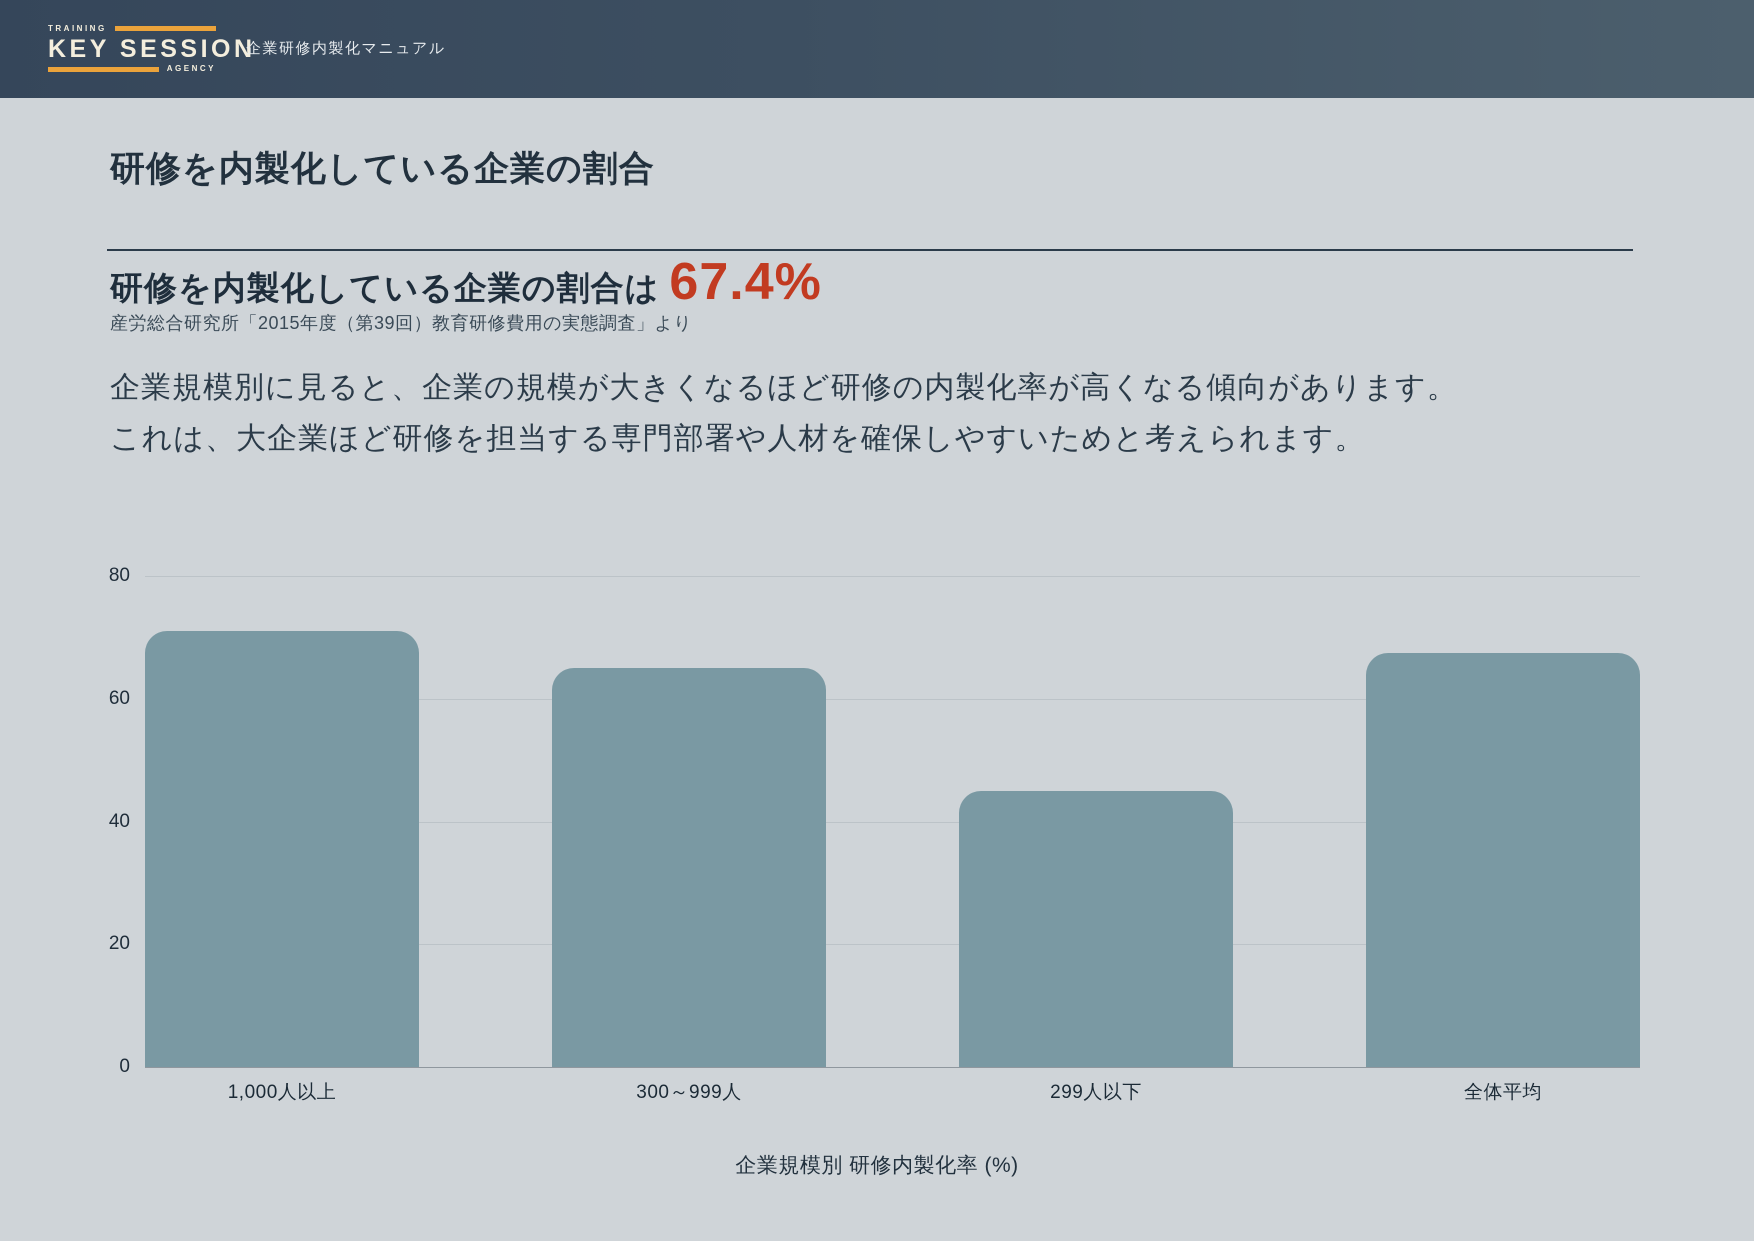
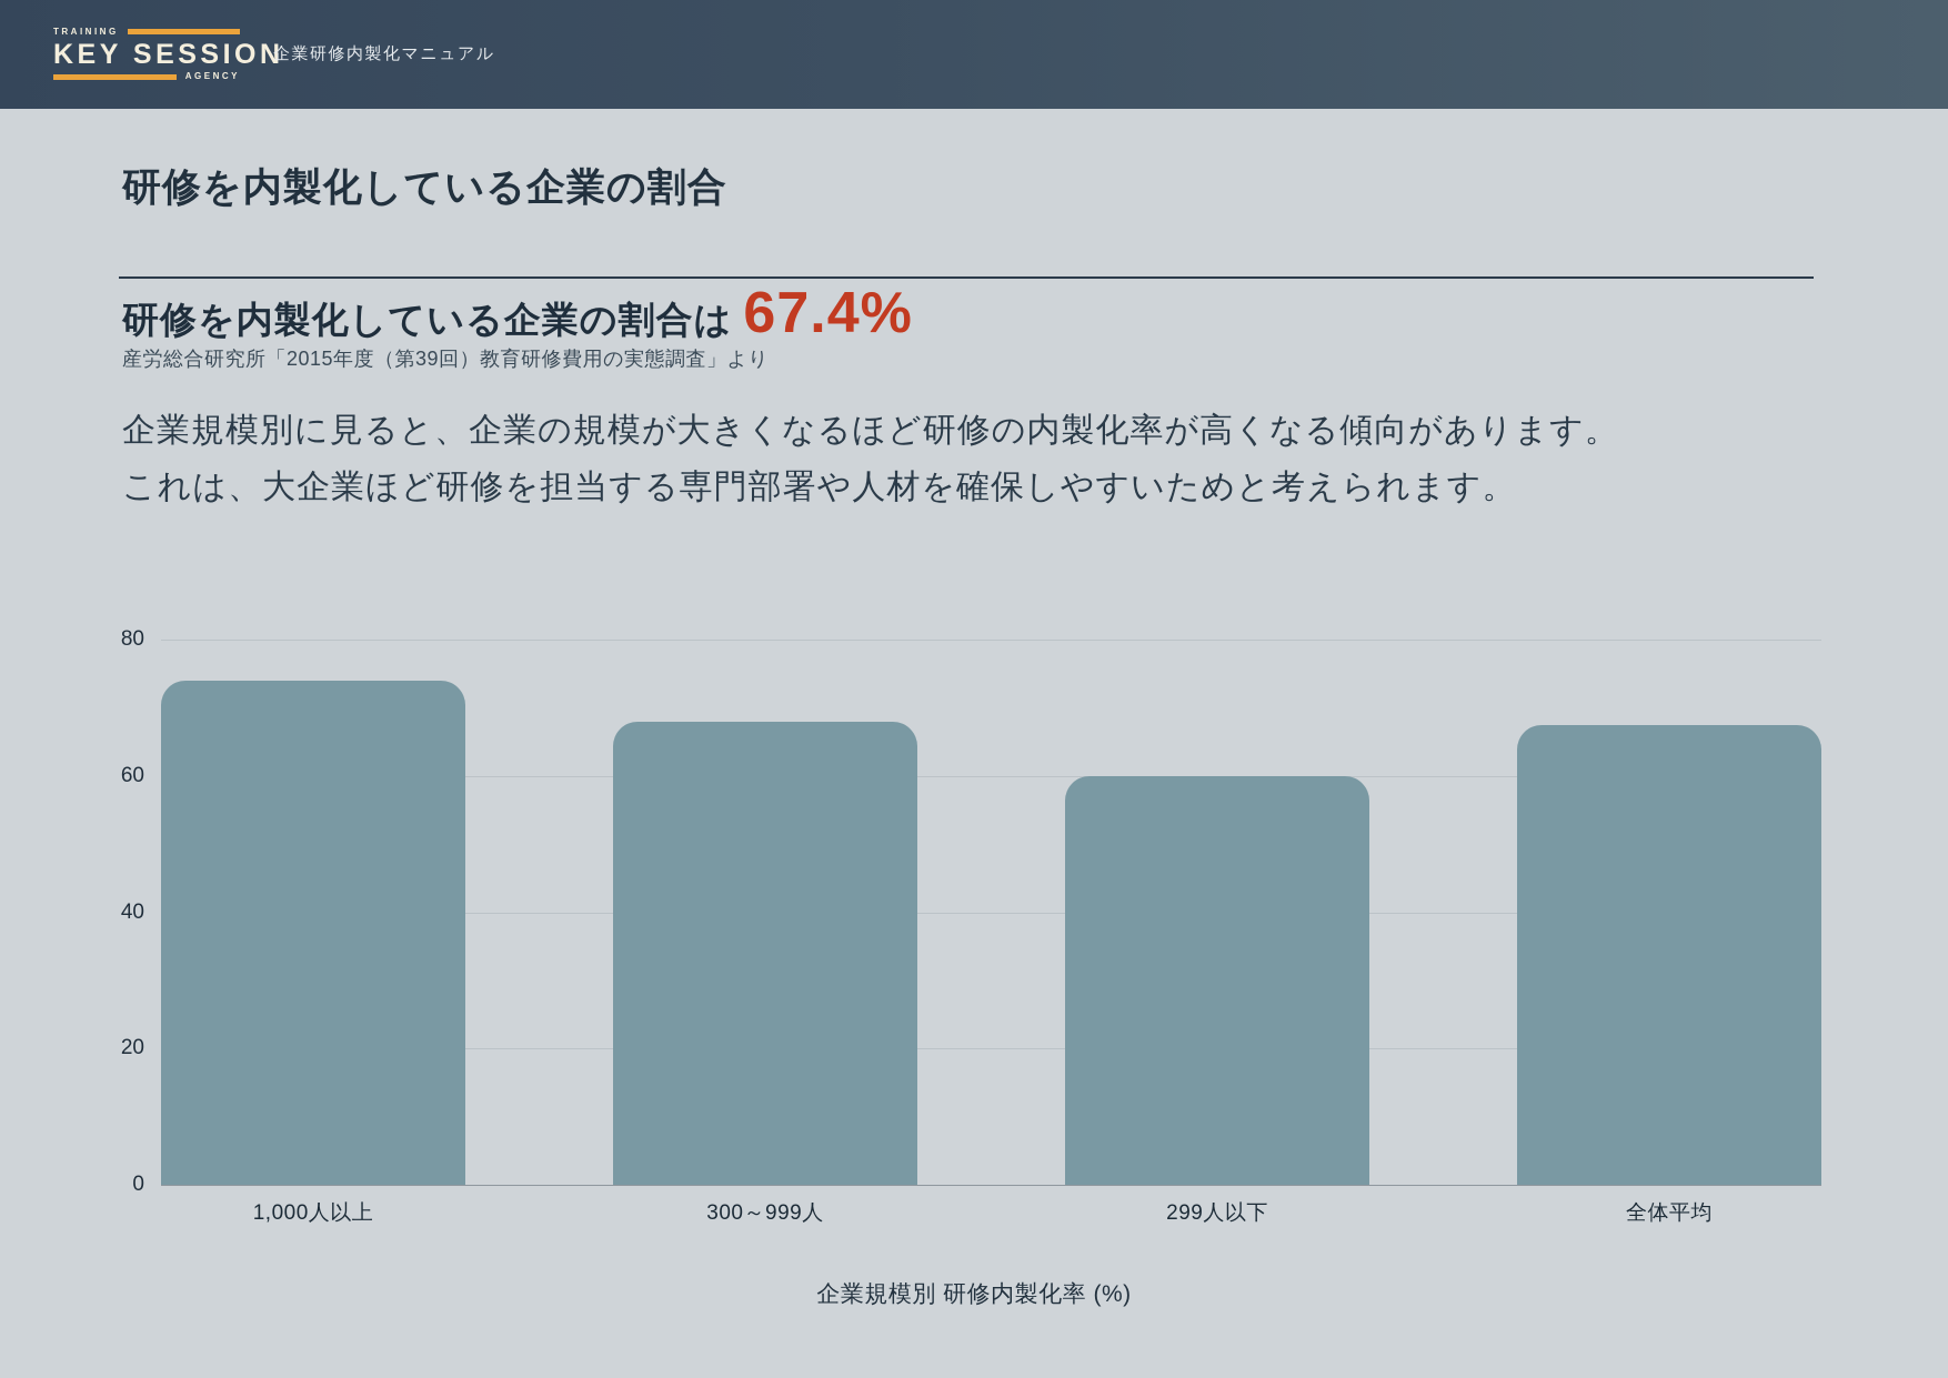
1,000人以上: 71 -> 74
300～999人: 65 -> 68
299人以下: 45 -> 60
